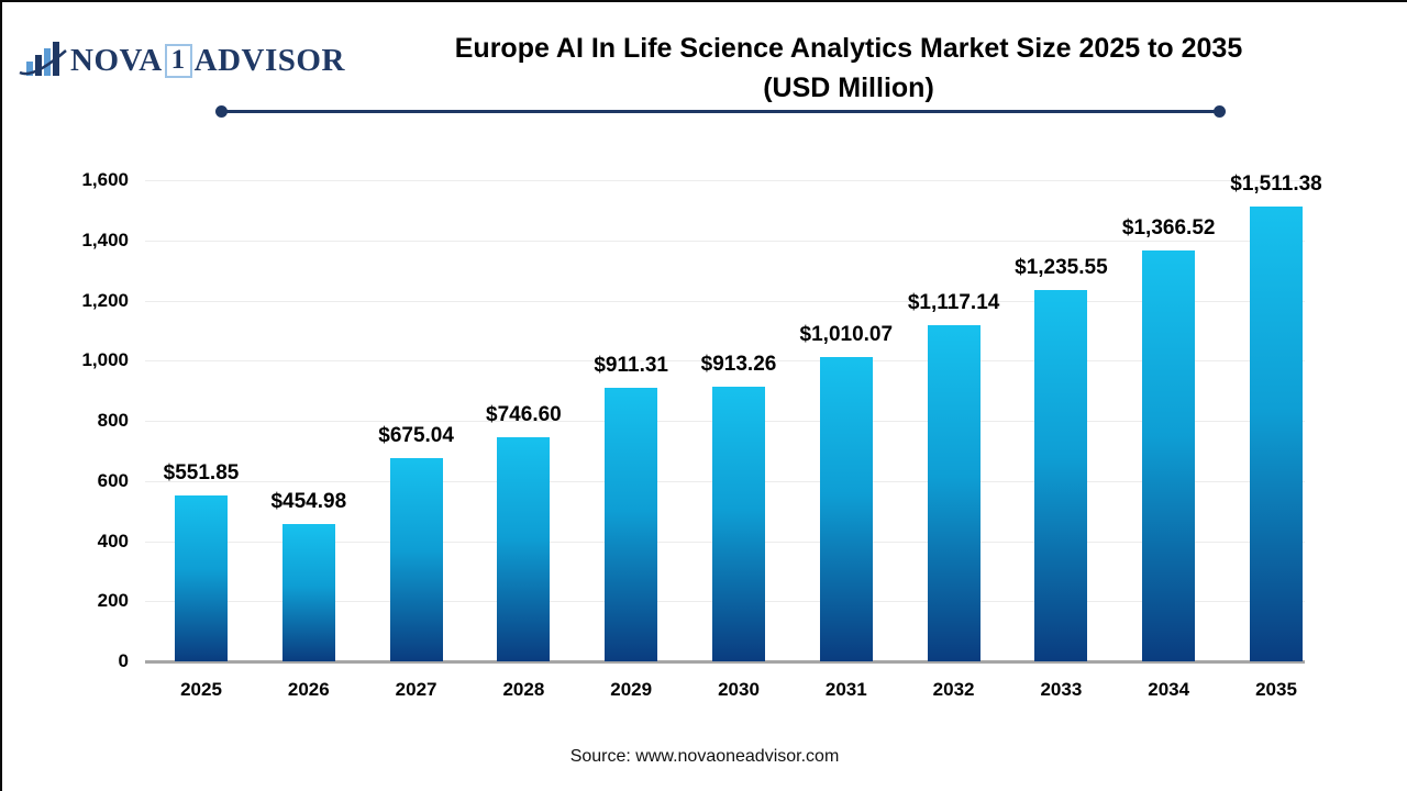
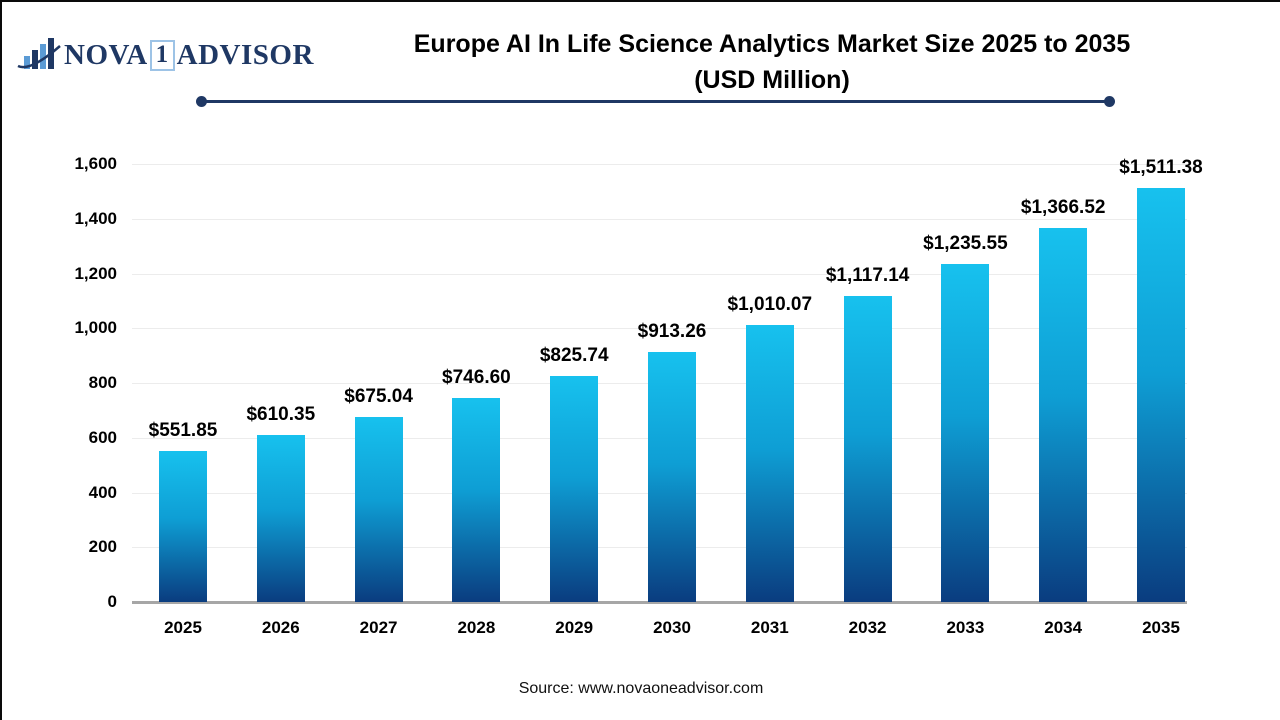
2026: $454.98 -> $610.35
2029: $911.31 -> $825.74
